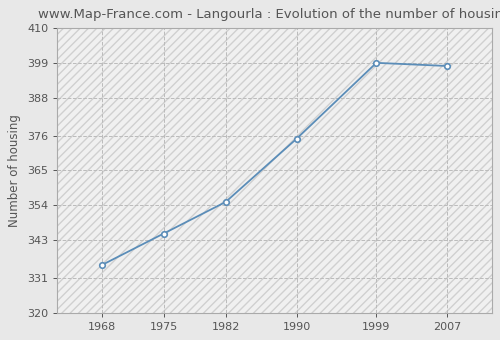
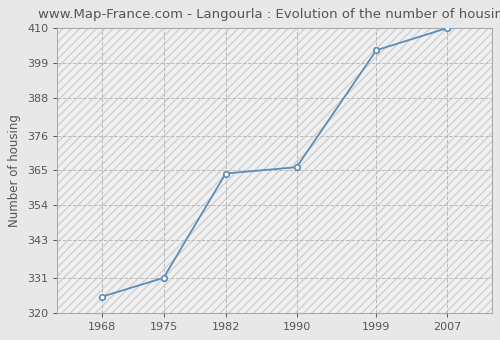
1968: 335 -> 325
1975: 345 -> 331
1982: 355 -> 364
1990: 375 -> 366
1999: 399 -> 403
2007: 398 -> 410
